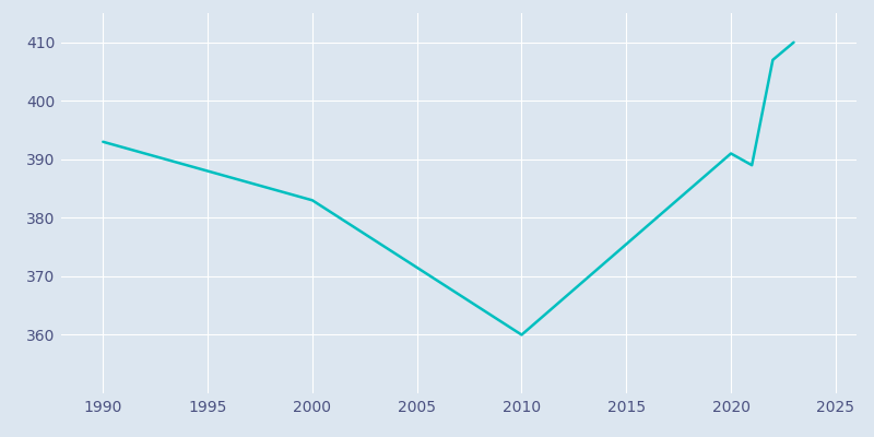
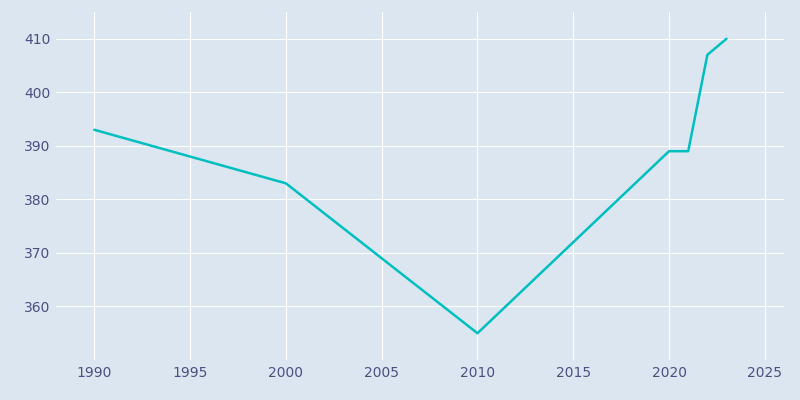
2010: 360 -> 355
2020: 391 -> 389
